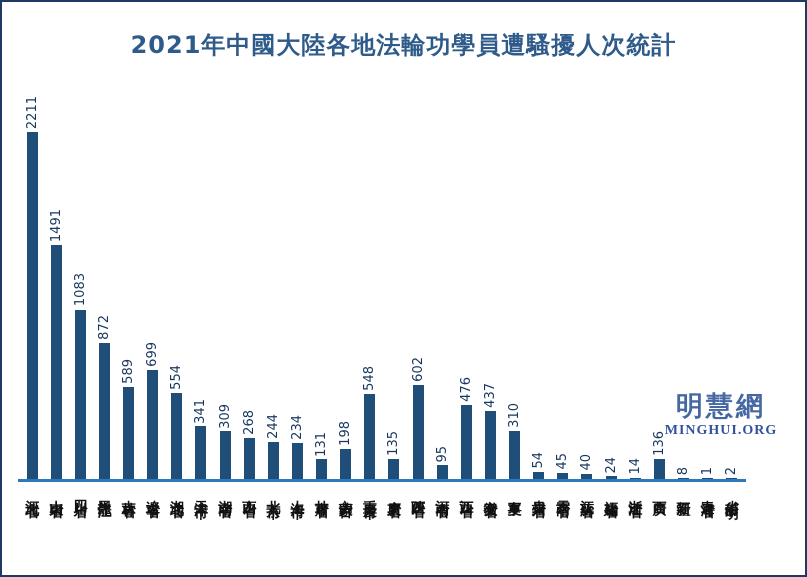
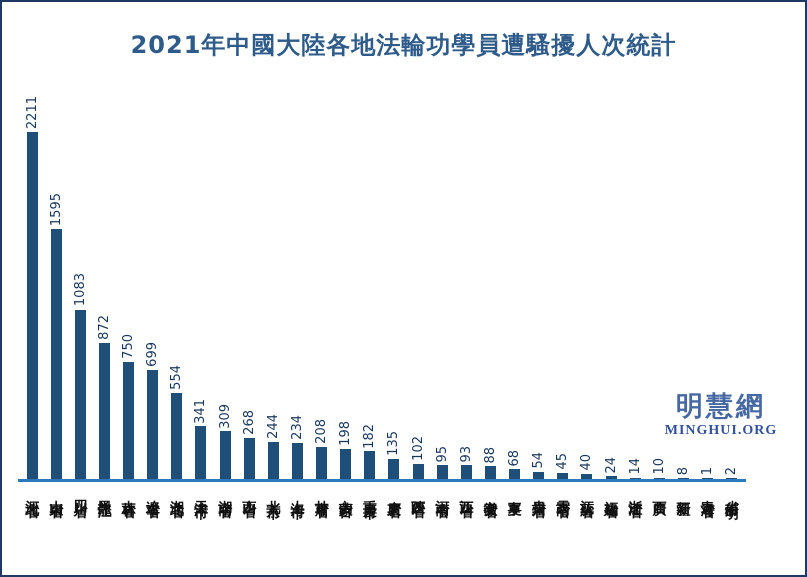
山東省: 1491 -> 1595
吉林省: 589 -> 750
甘肅省: 131 -> 208
重慶市: 548 -> 182
陝西省: 602 -> 102
江西省: 476 -> 93
安徽省: 437 -> 88
寧夏: 310 -> 68
廣西: 136 -> 10
